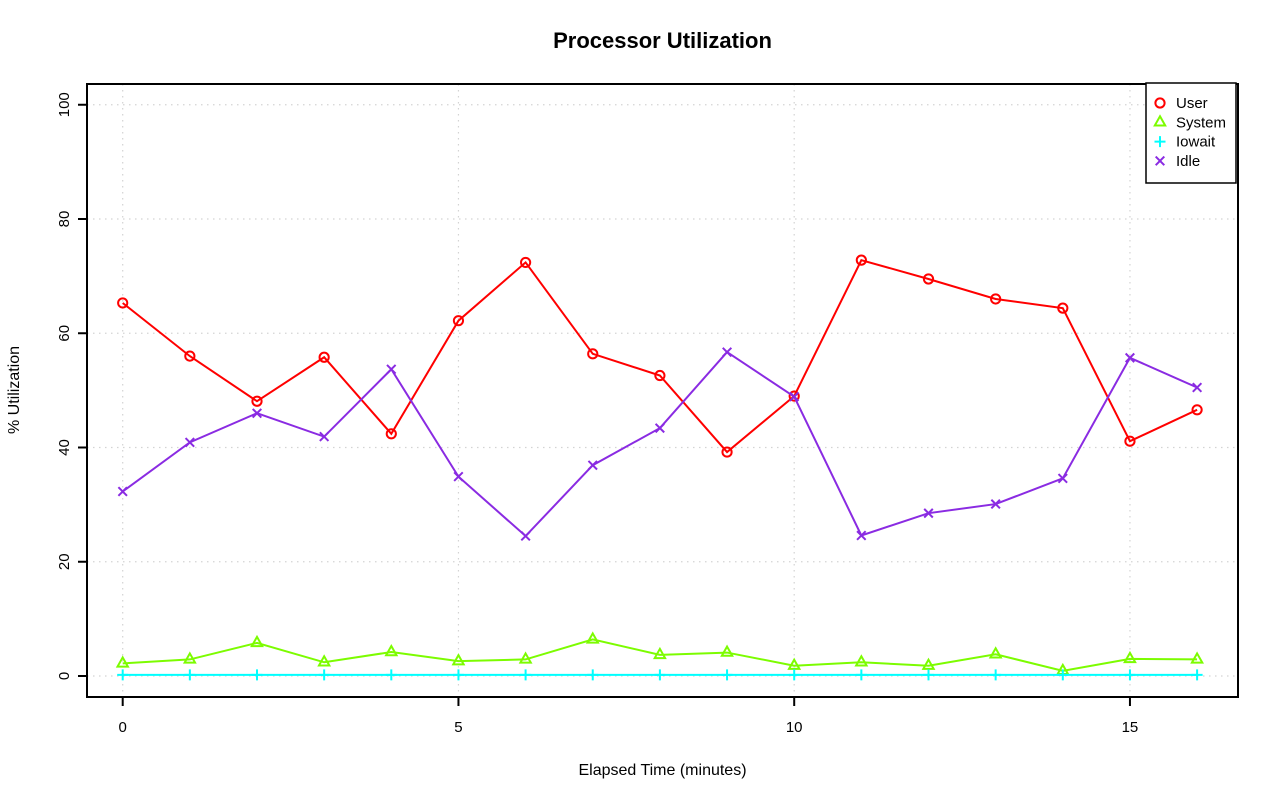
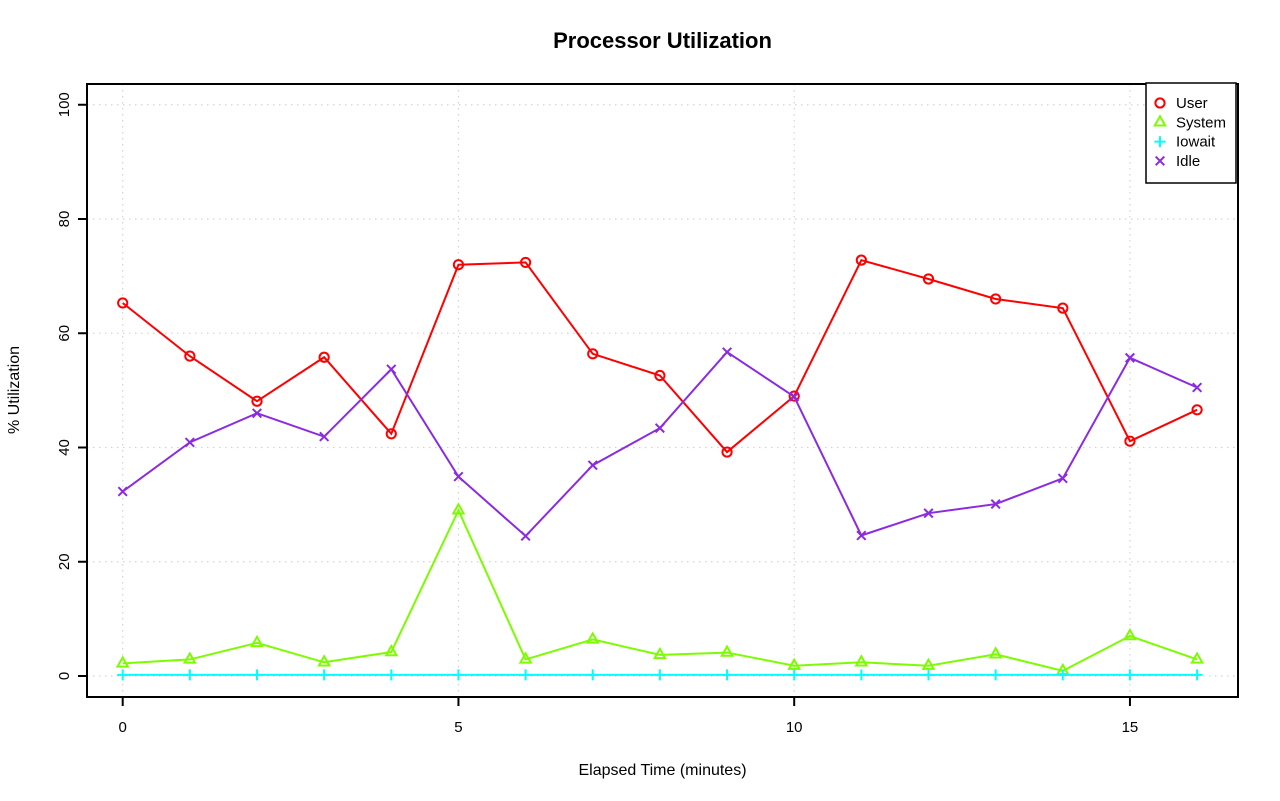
User/5: 62 -> 72
System/5: 3 -> 29
System/15: 3 -> 7
